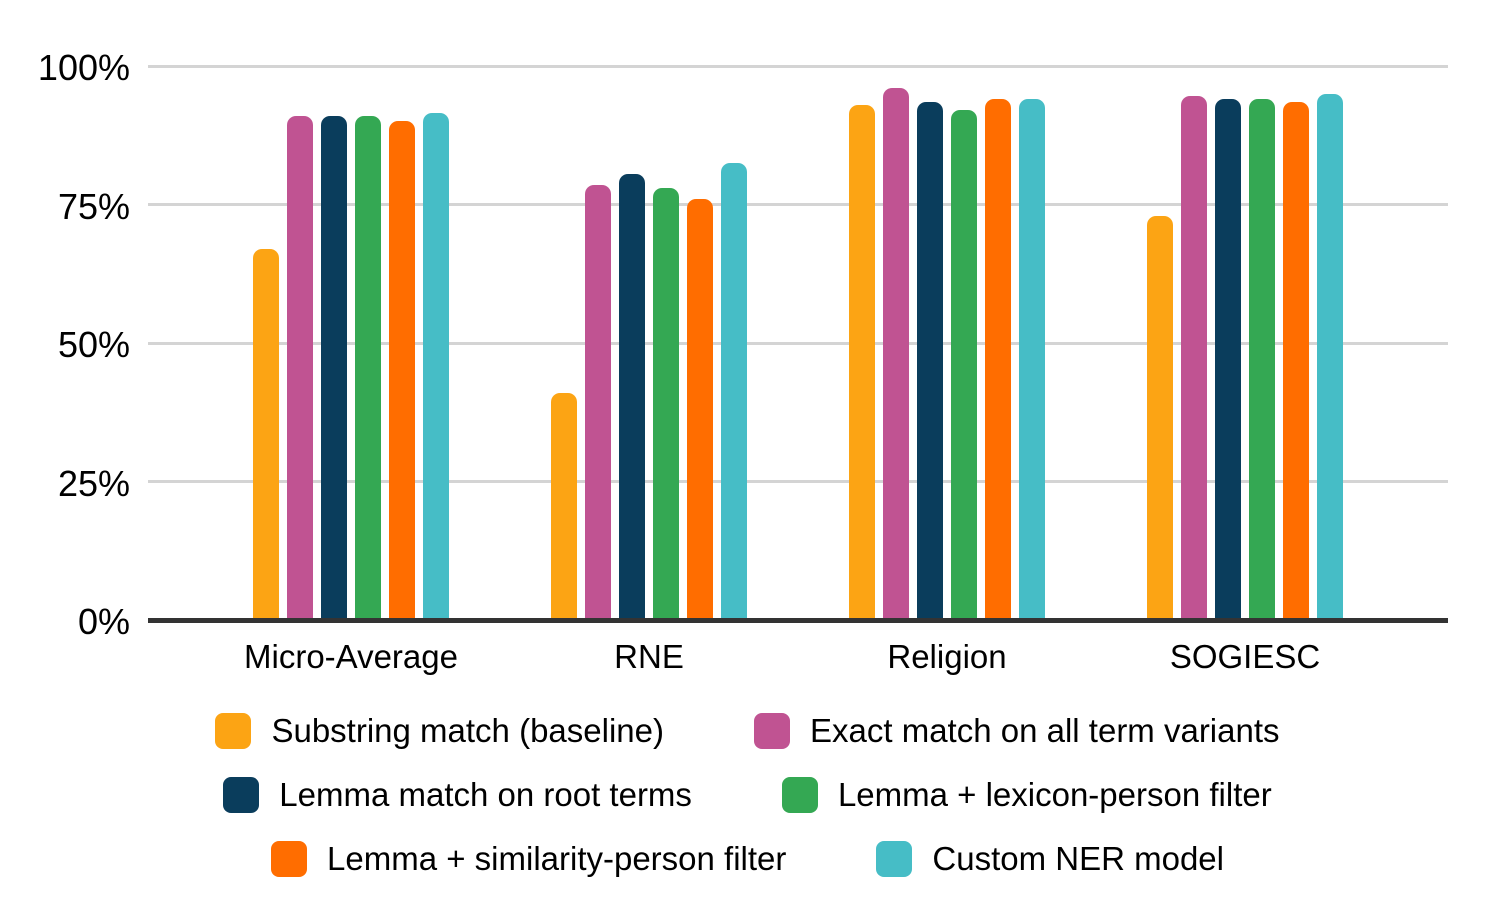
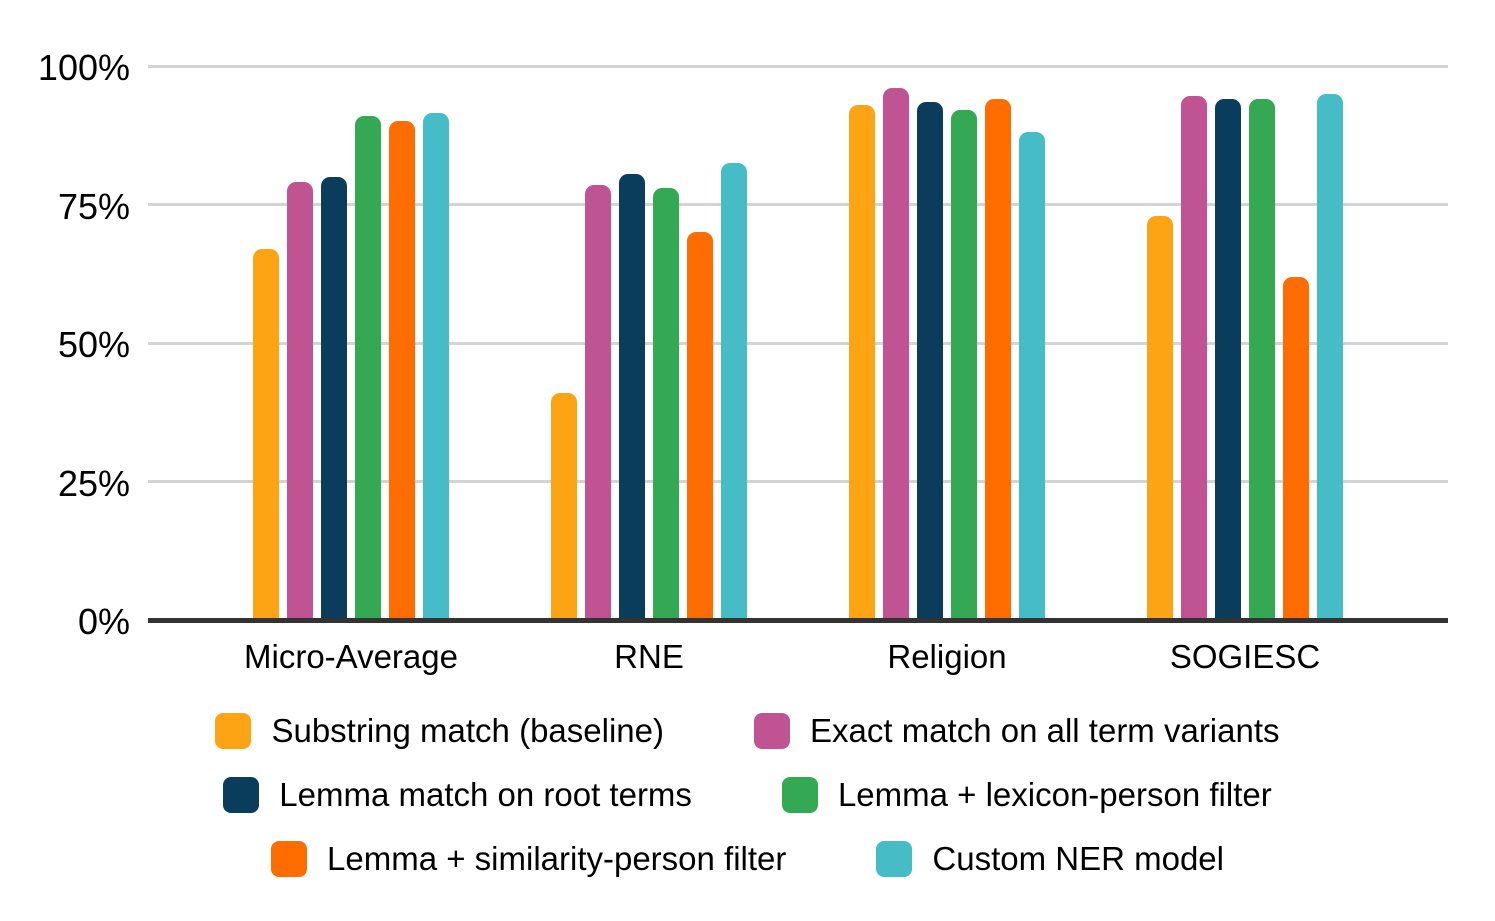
Exact match on all term variants/Micro-Average: 91% -> 79%
Lemma match on root terms/Micro-Average: 91% -> 80%
Lemma + similarity-person filter/RNE: 76% -> 70%
Custom NER model/Religion: 94% -> 88%
Lemma + similarity-person filter/SOGIESC: 94% -> 62%
